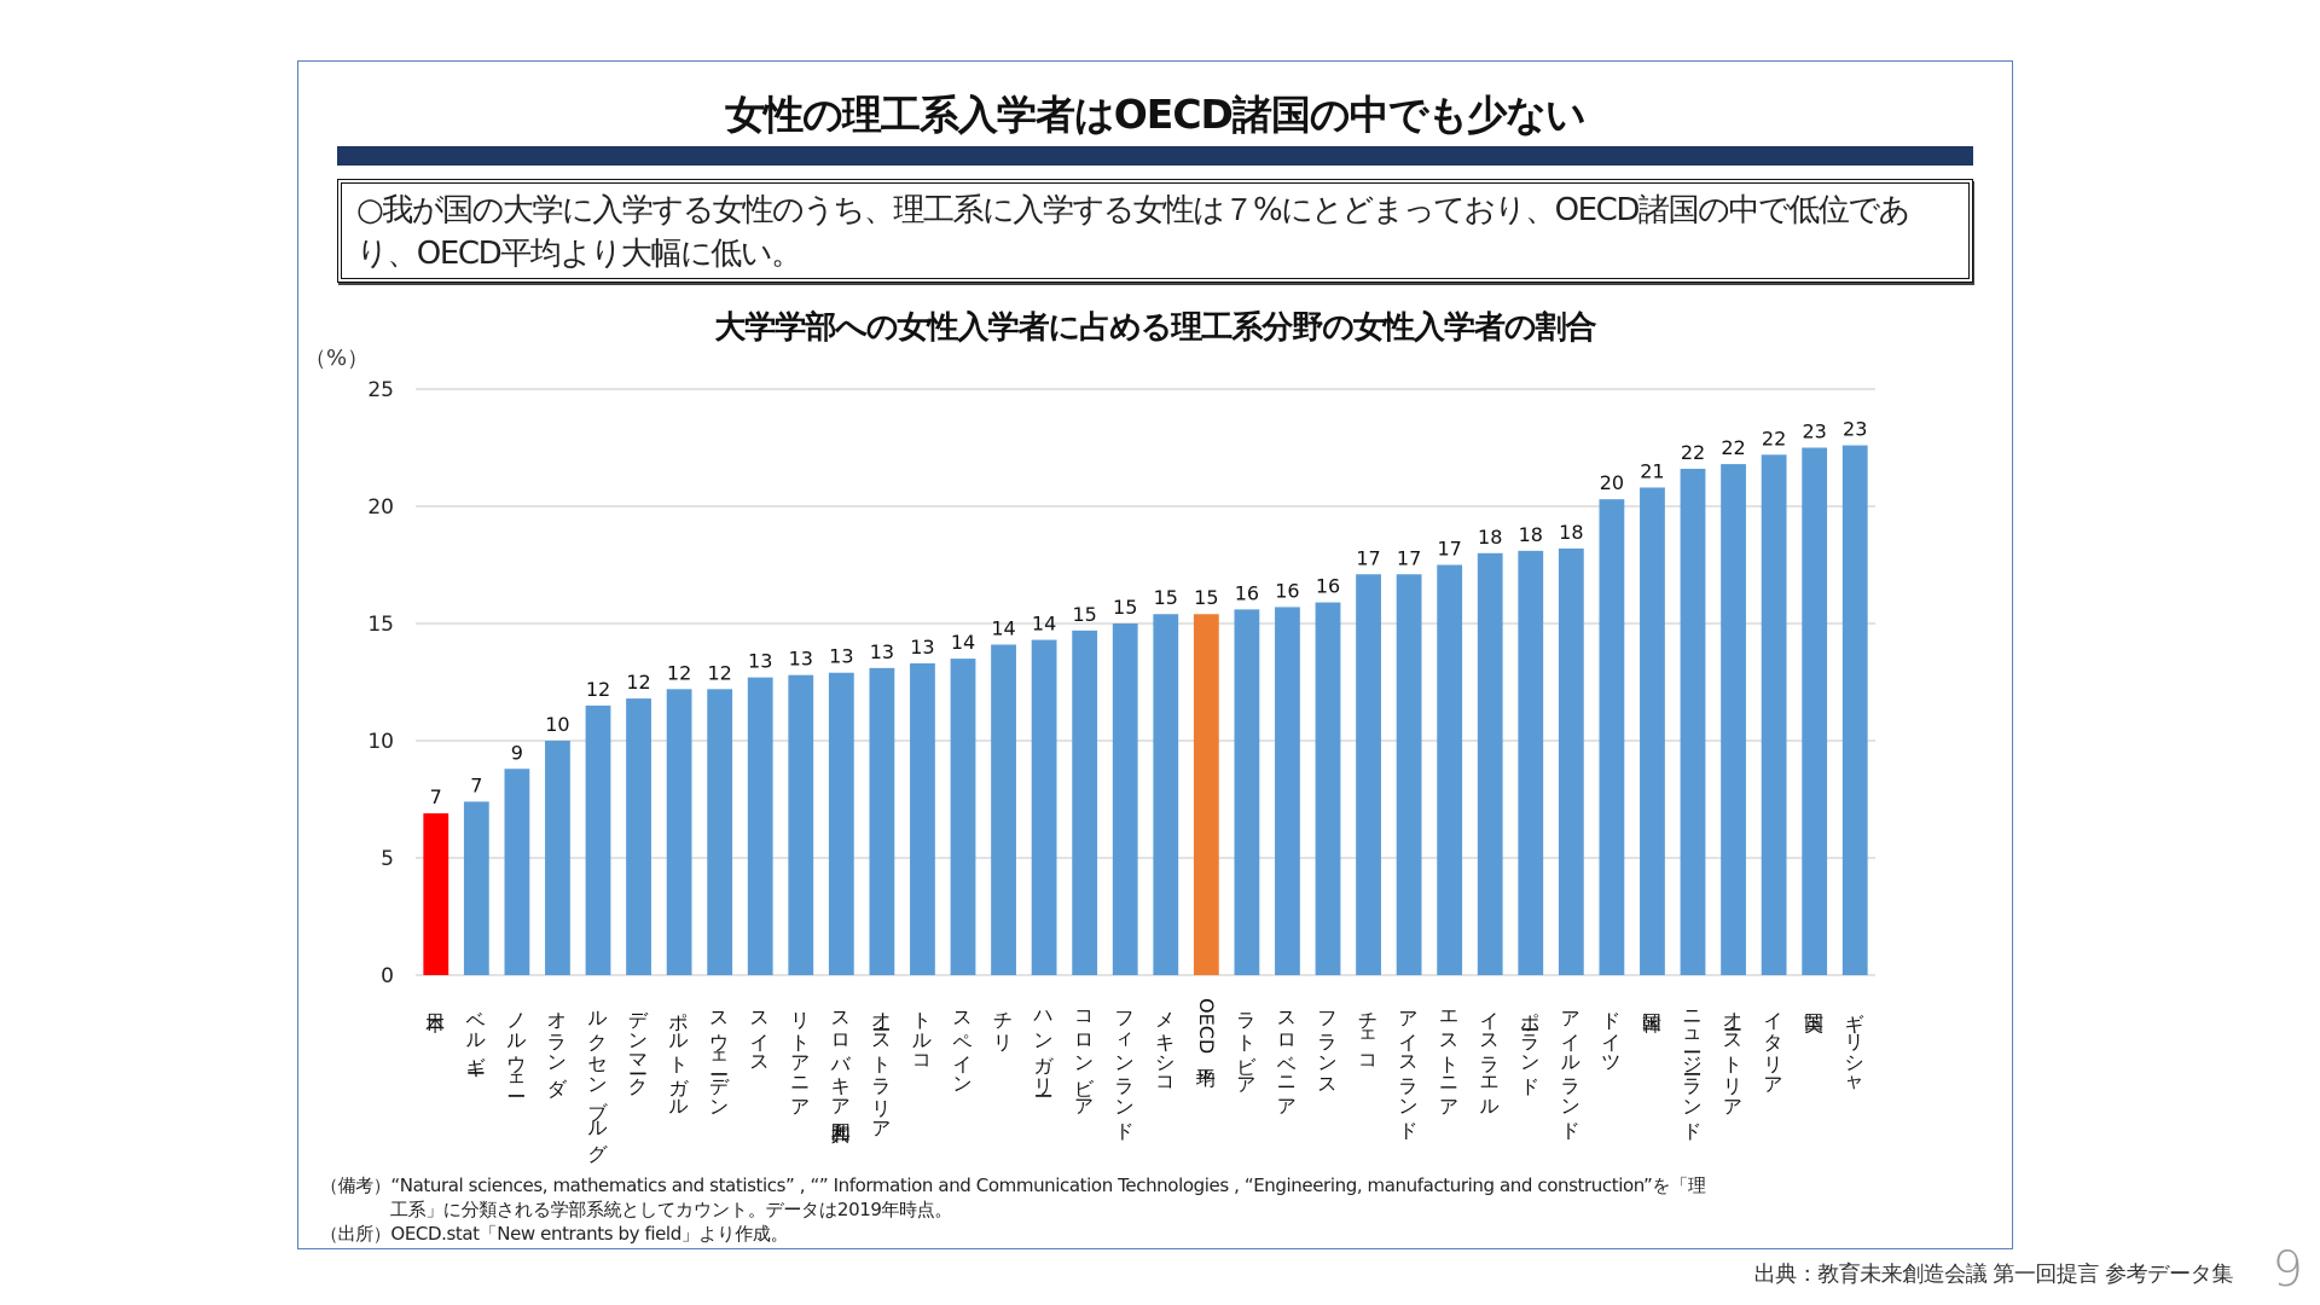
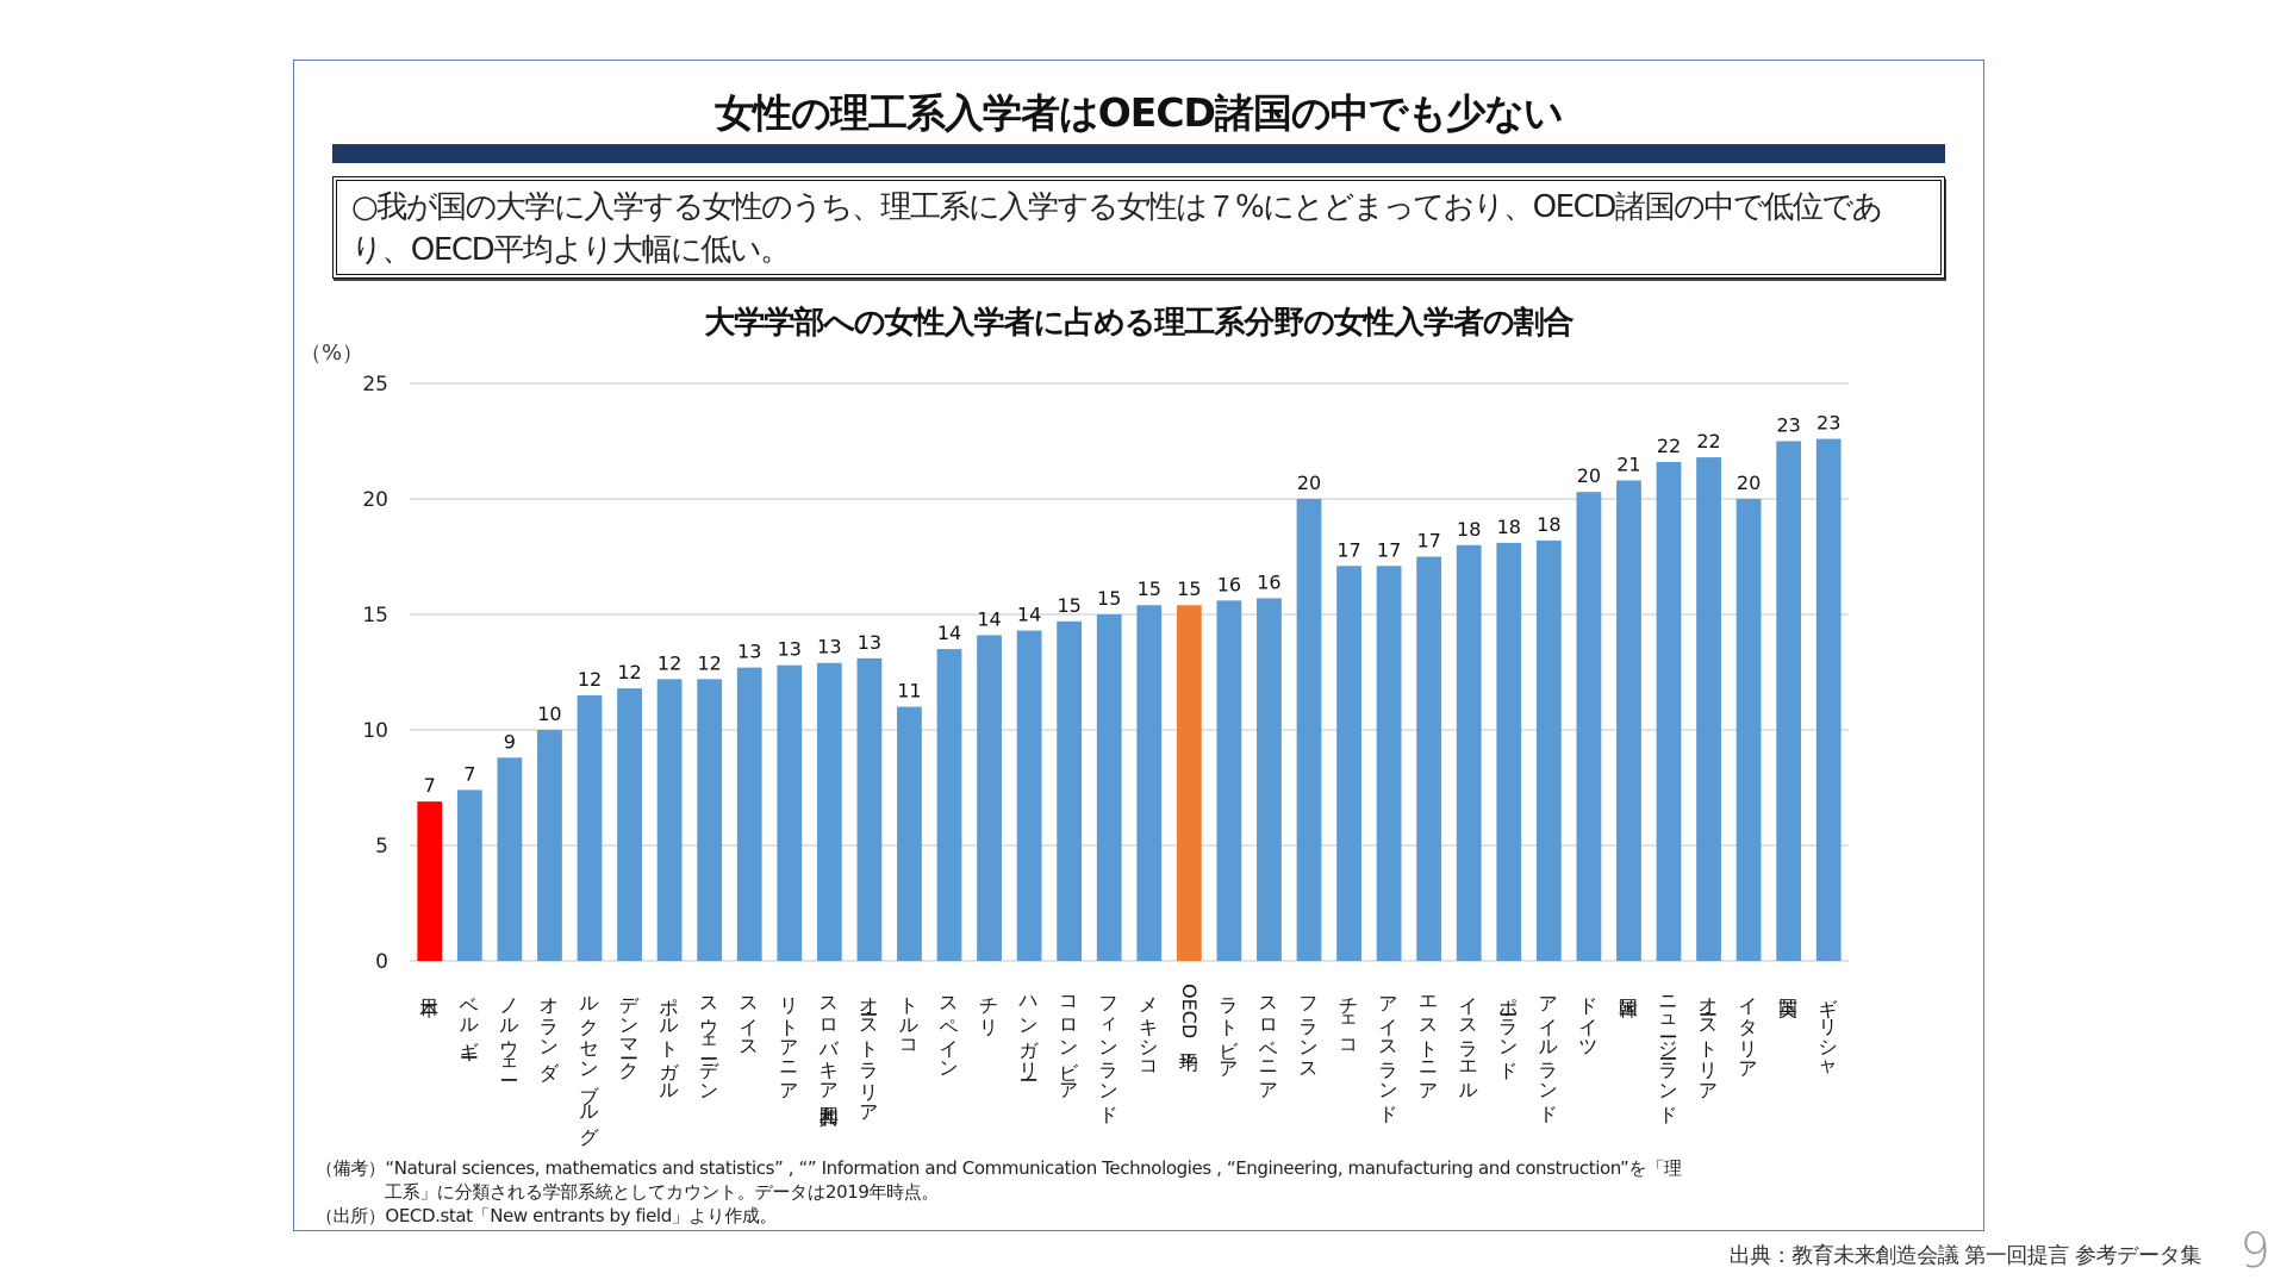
トルコ: 13 -> 11
フランス: 16 -> 20
イタリア: 22 -> 20
